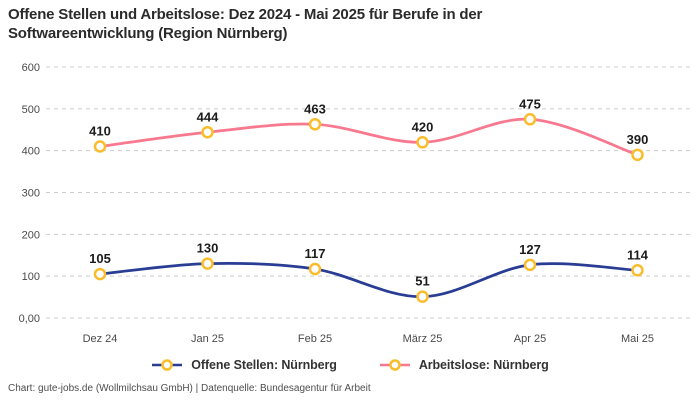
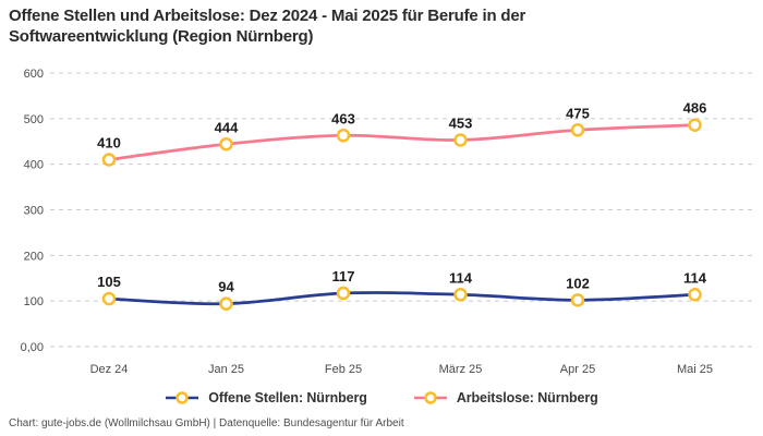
Offene Stellen: Nürnberg/Jan 25: 130 -> 94
Offene Stellen: Nürnberg/März 25: 51 -> 114
Arbeitslose: Nürnberg/März 25: 420 -> 453
Offene Stellen: Nürnberg/Apr 25: 127 -> 102
Arbeitslose: Nürnberg/Mai 25: 390 -> 486
